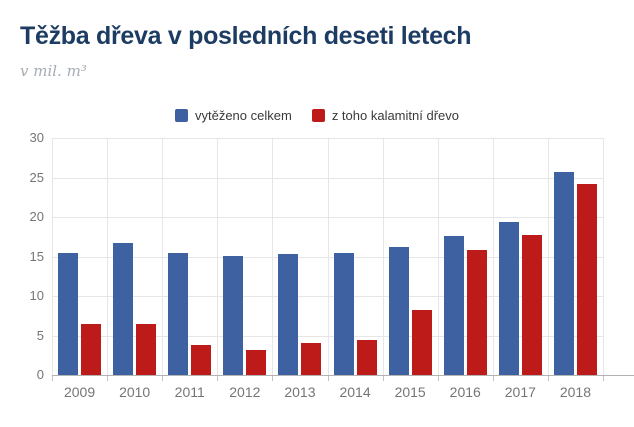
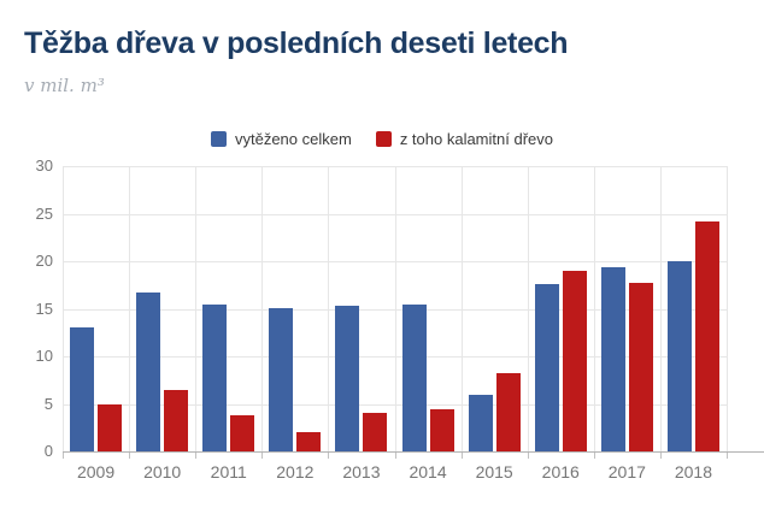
vytěženo celkem/2009: 15 -> 13
z toho kalamitní dřevo/2009: 6 -> 5
z toho kalamitní dřevo/2012: 3 -> 2
vytěženo celkem/2015: 16 -> 6
z toho kalamitní dřevo/2016: 16 -> 19
vytěženo celkem/2018: 26 -> 20
